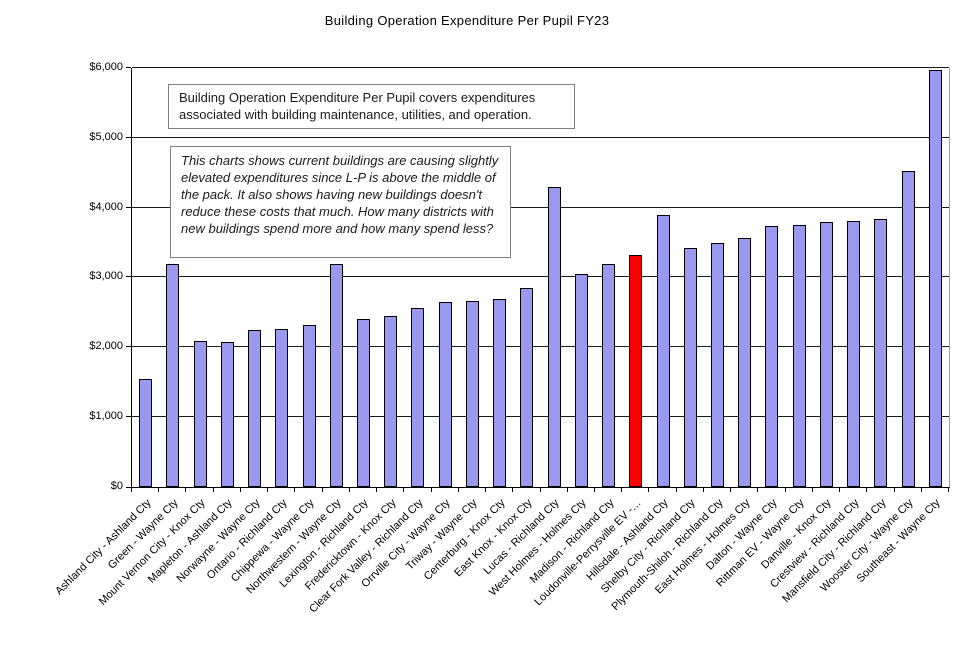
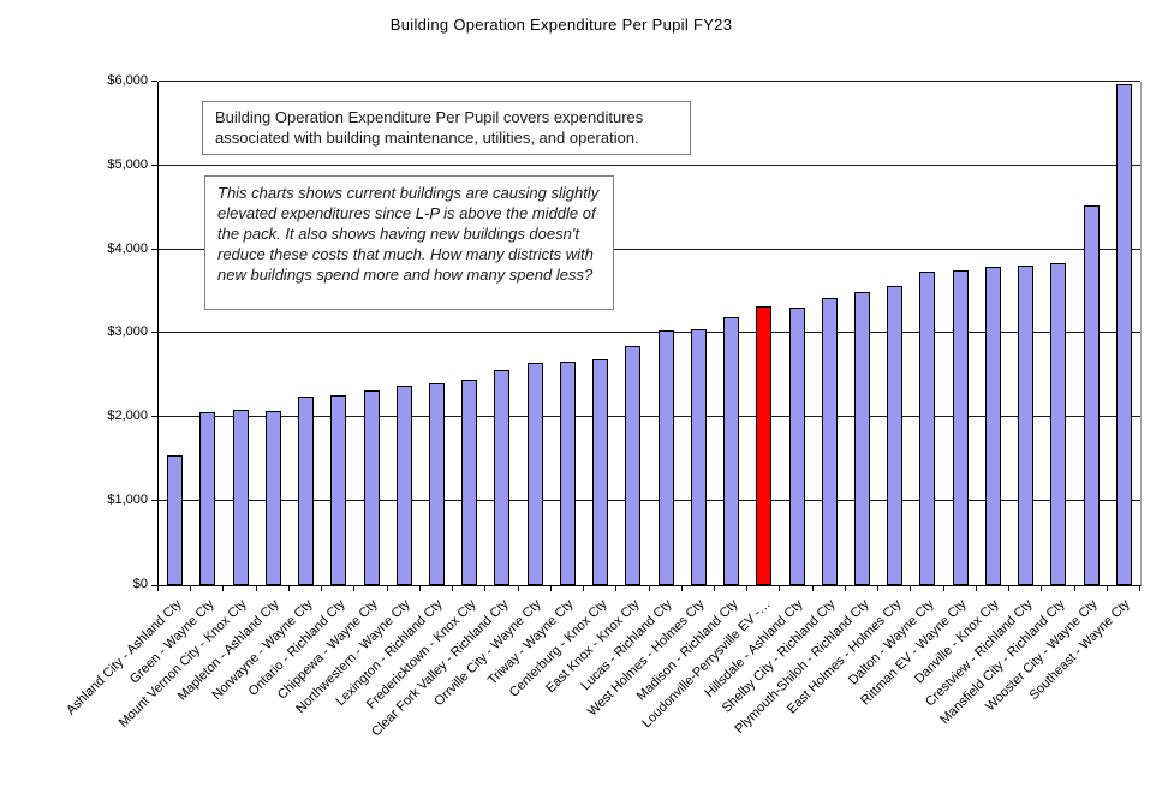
Green - Wayne Cty: $3200 -> $2100
Northwestern - Wayne Cty: $3200 -> $2400
Lucas - Richland Cty: $4300 -> $3000
Hillsdale - Ashland Cty: $3900 -> $3300
